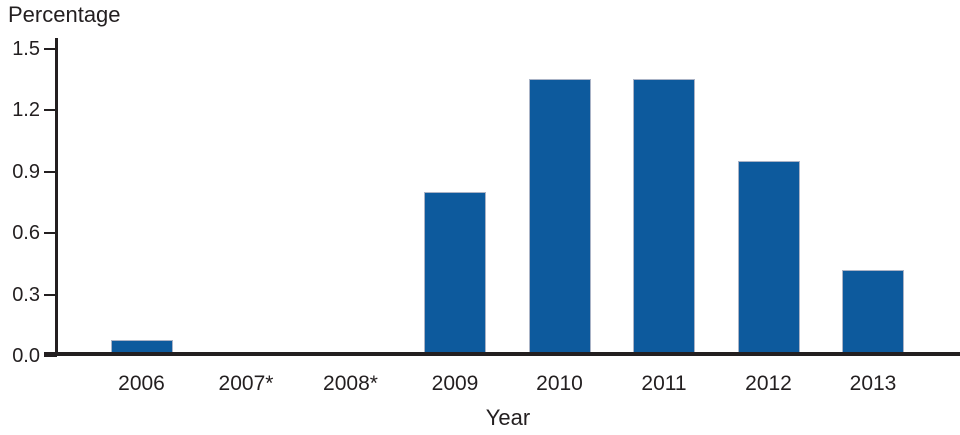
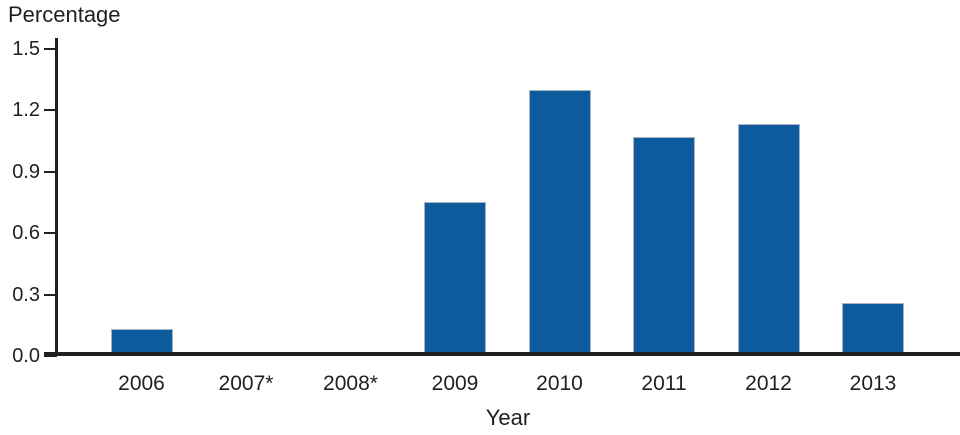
2006: 0.08 -> 0.13
2009: 0.80 -> 0.75
2010: 1.35 -> 1.30
2011: 1.35 -> 1.07
2012: 0.95 -> 1.13
2013: 0.42 -> 0.26
